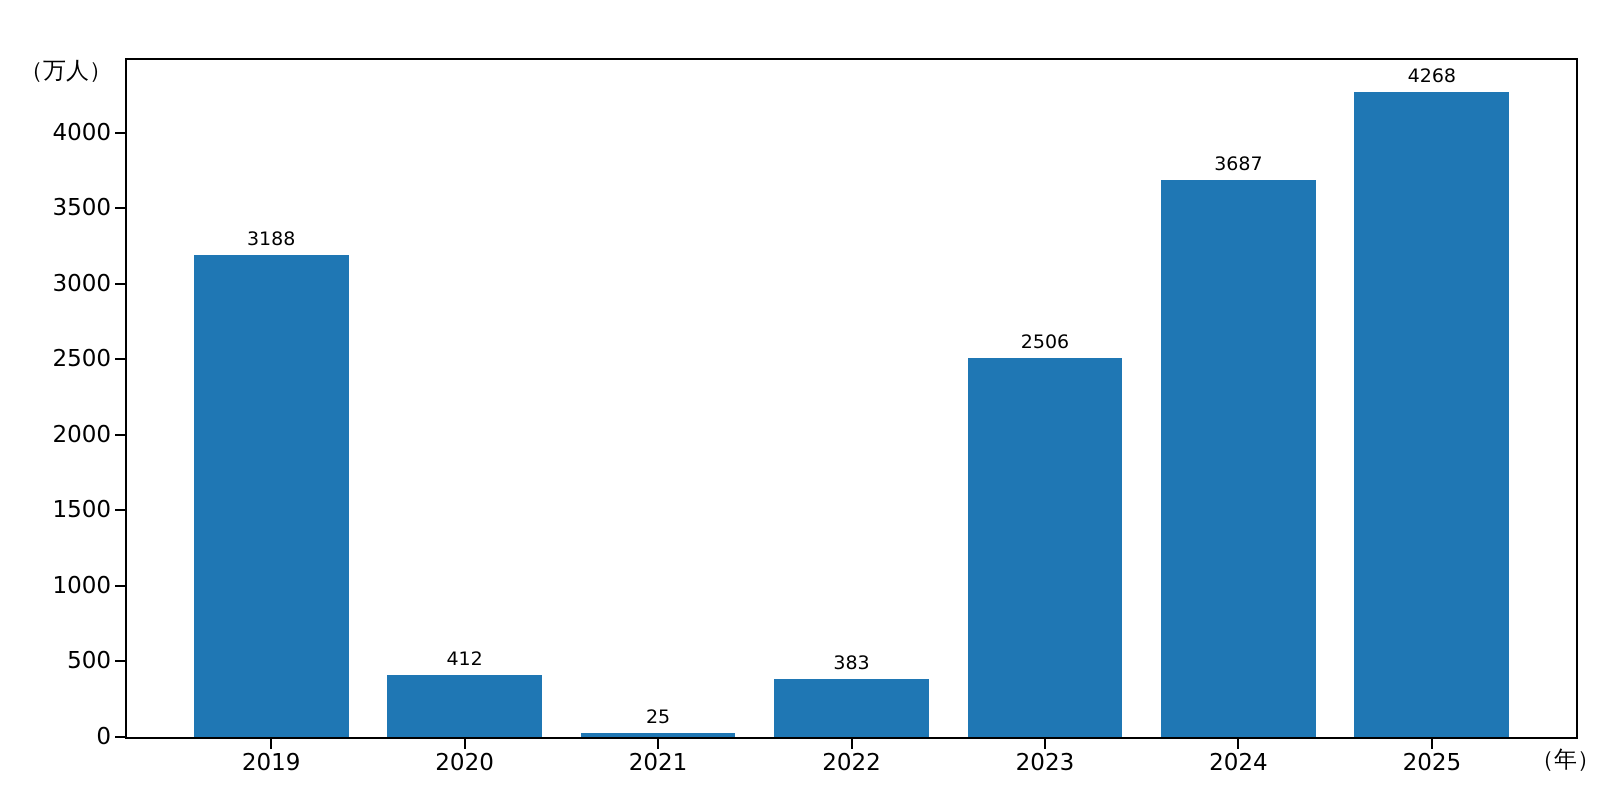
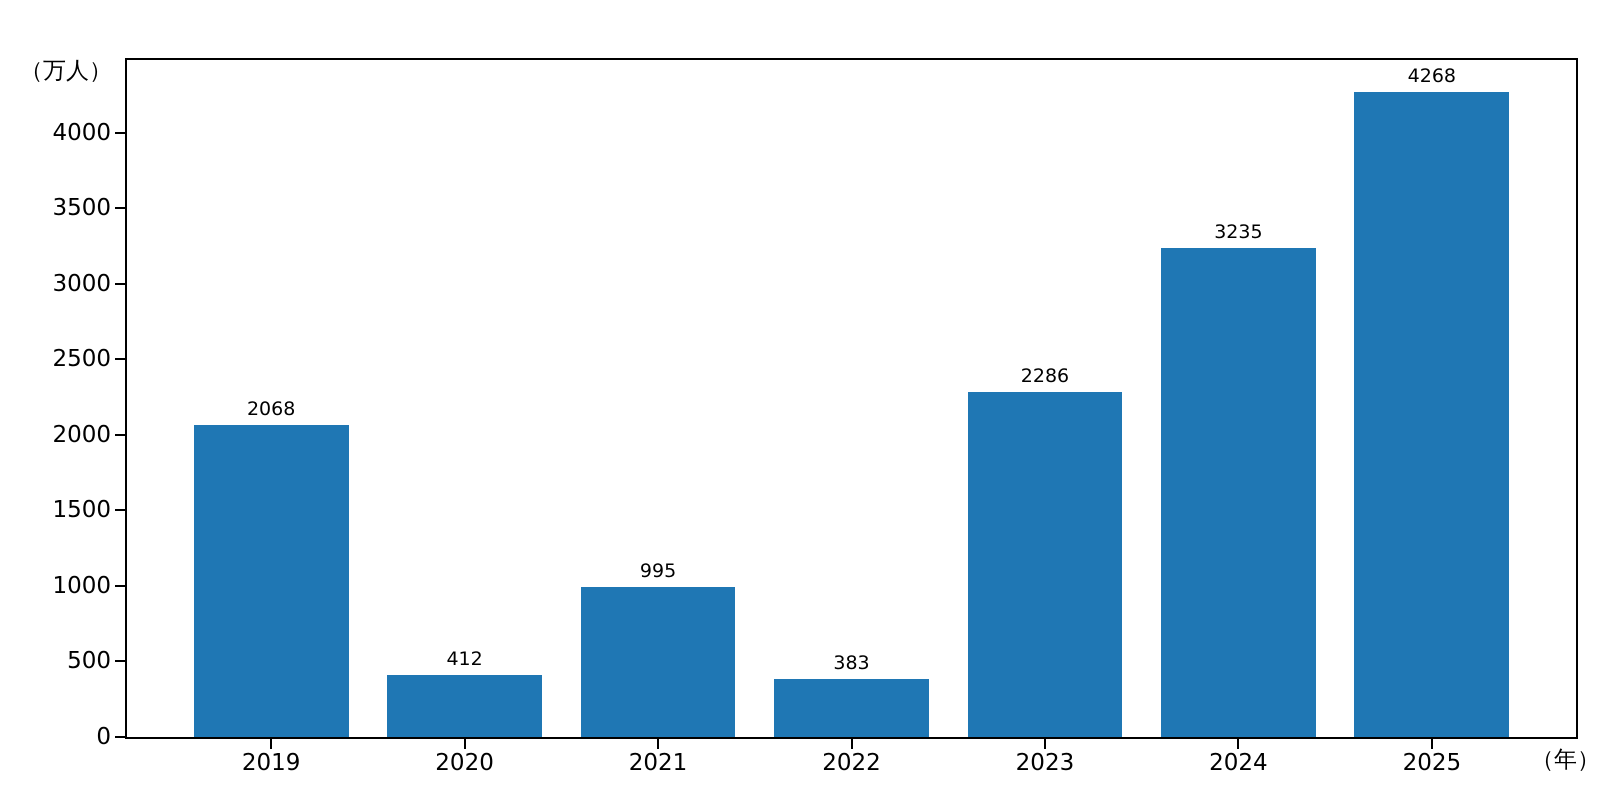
2019: 3188 -> 2068
2021: 25 -> 995
2023: 2506 -> 2286
2024: 3687 -> 3235
